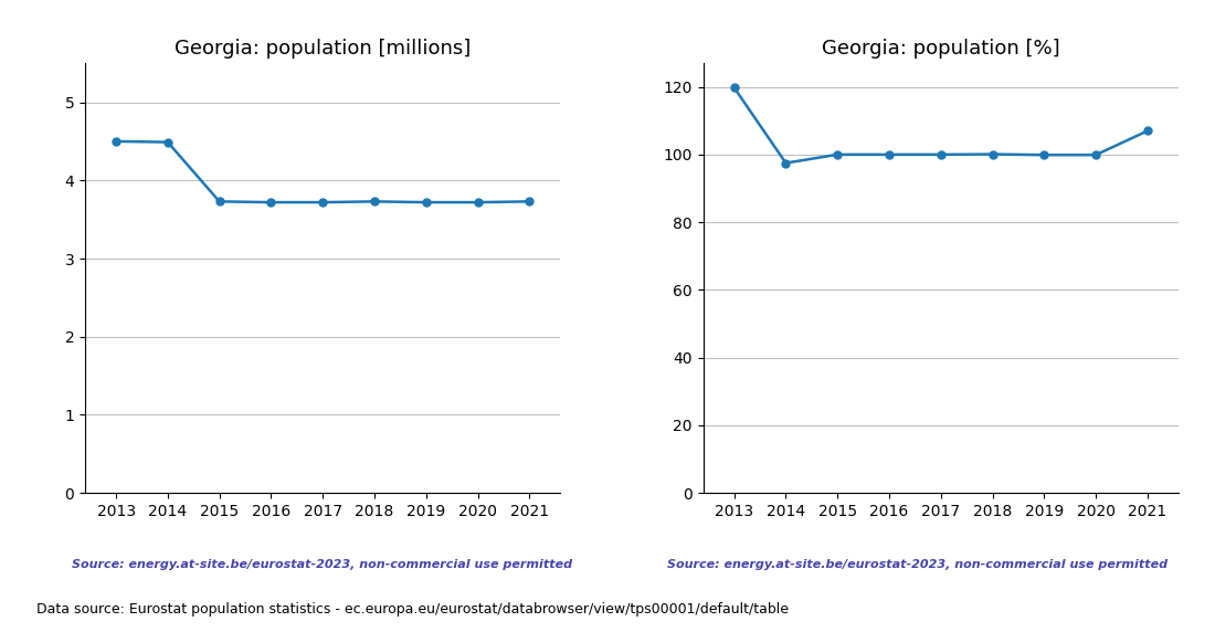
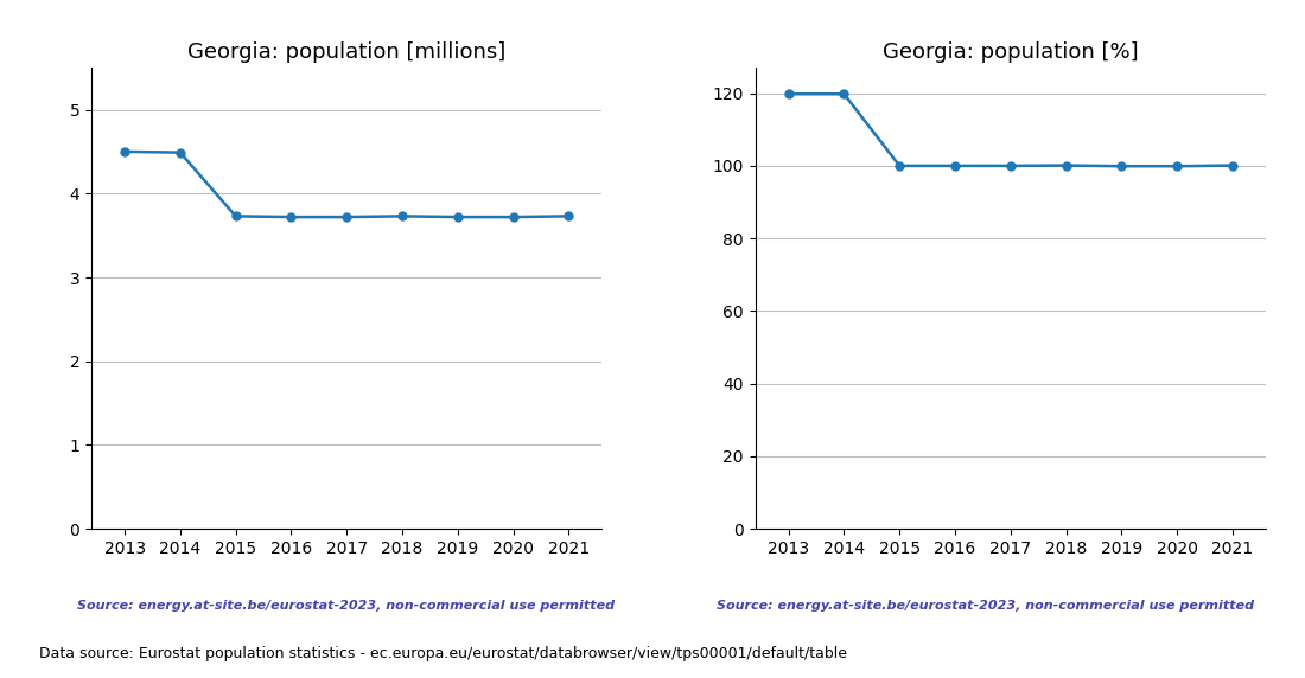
Georgia: population [%]/2014: 97.5 -> 119.8
Georgia: population [%]/2021: 107.0 -> 100.1
